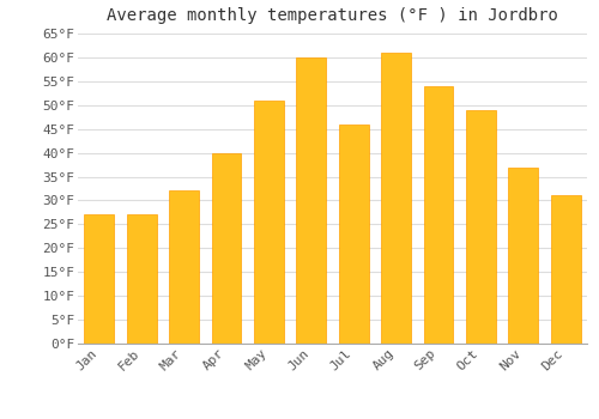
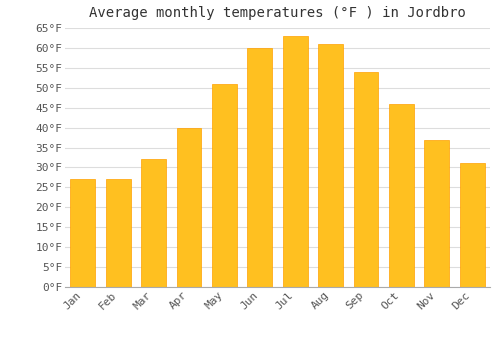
Jul: 46°F -> 63°F
Oct: 49°F -> 46°F
